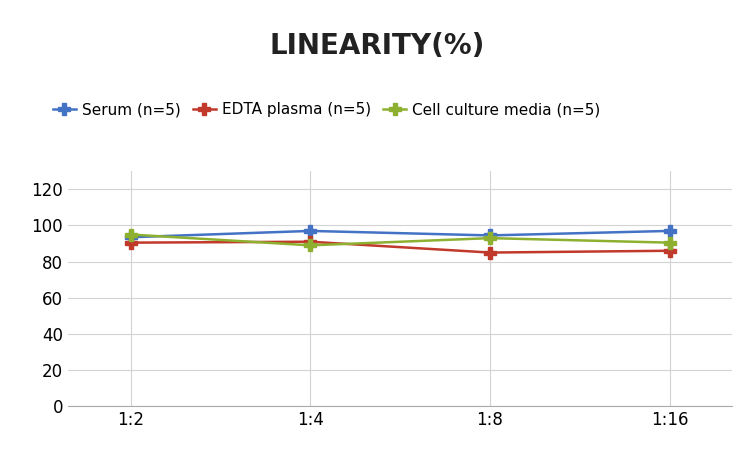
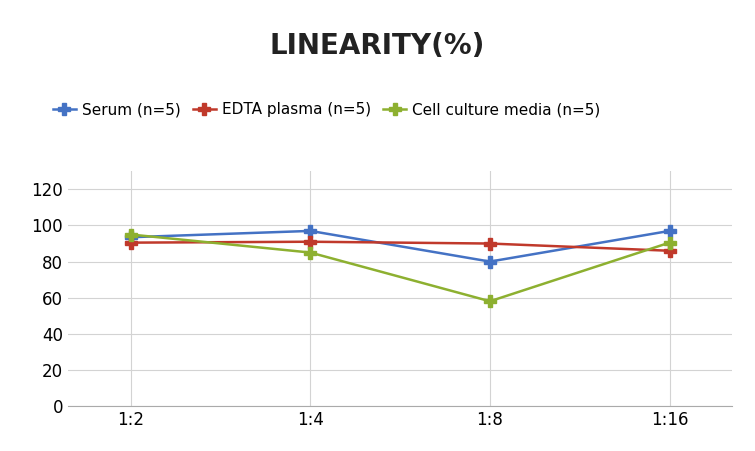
Cell culture media (n=5)/1:4: 89 -> 85
Serum (n=5)/1:8: 94 -> 80
EDTA plasma (n=5)/1:8: 85 -> 90
Cell culture media (n=5)/1:8: 93 -> 58
